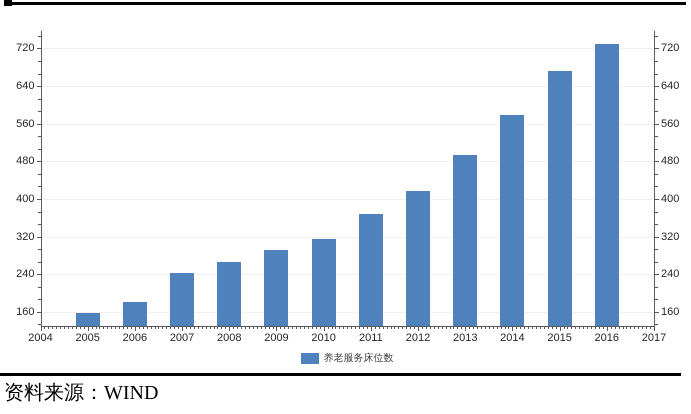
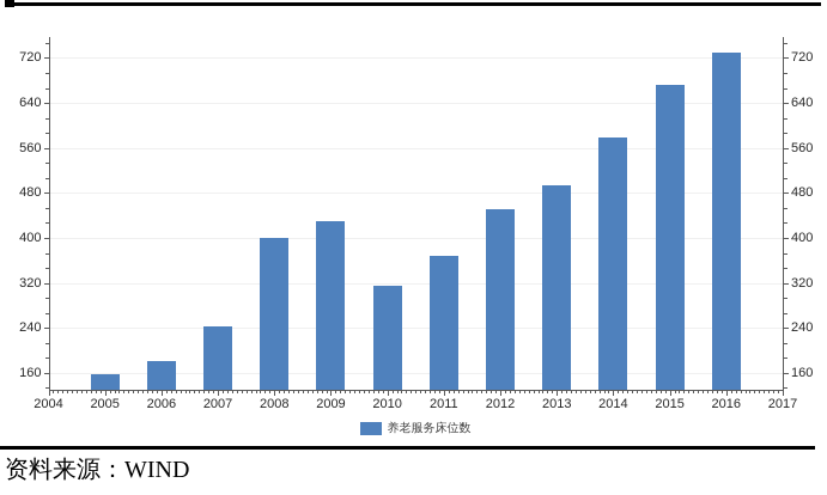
2008: 270 -> 400
2009: 290 -> 430
2012: 420 -> 450
